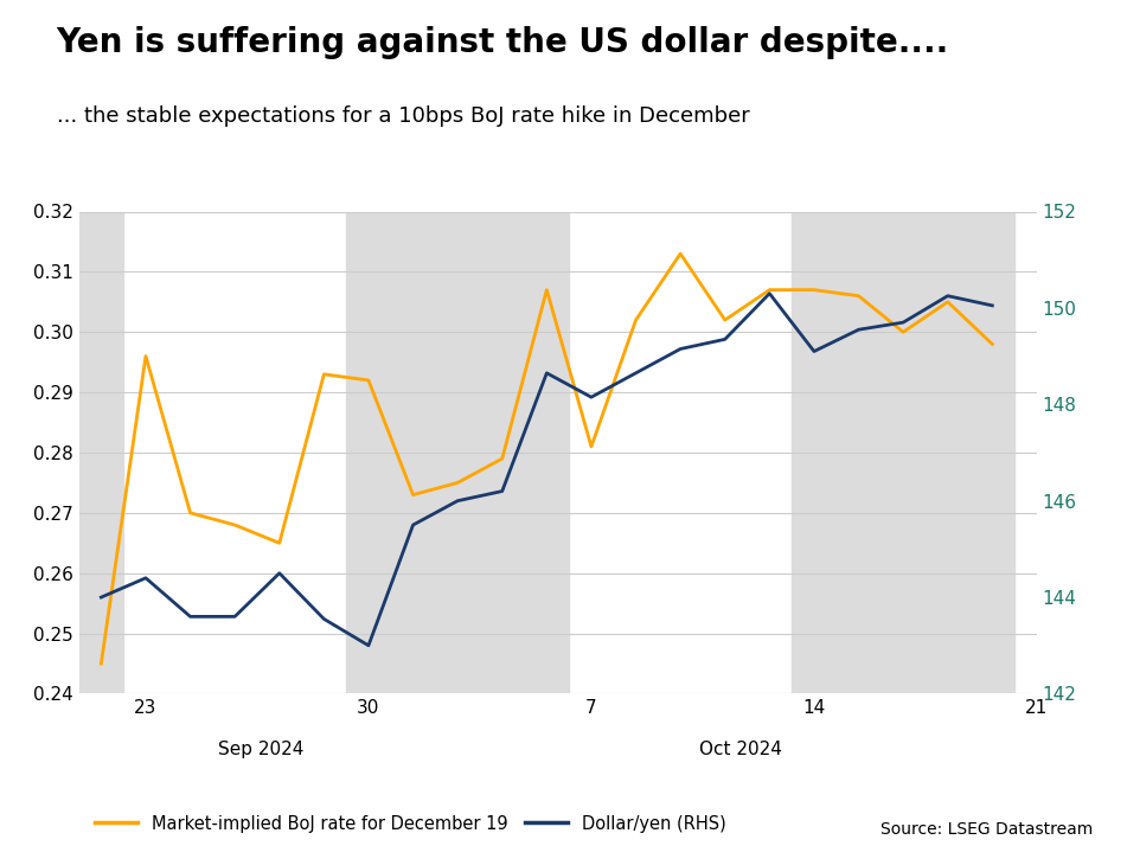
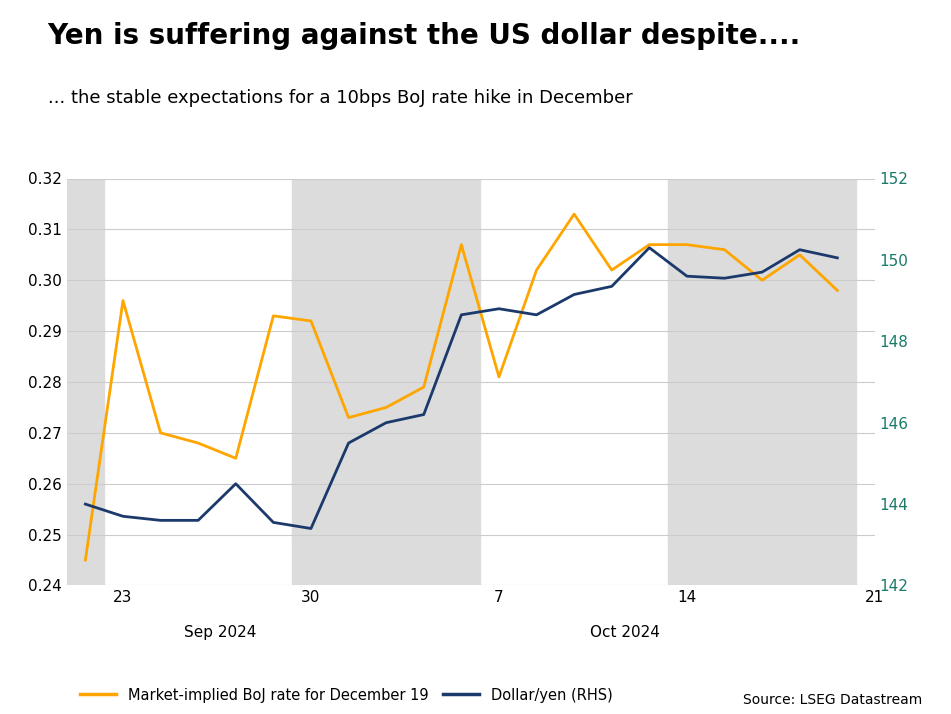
Dollar/yen (RHS)/23: 144.40 -> 143.70
Dollar/yen (RHS)/30: 143.00 -> 143.40
Dollar/yen (RHS)/7: 148.15 -> 148.80
Dollar/yen (RHS)/14: 149.10 -> 149.60
